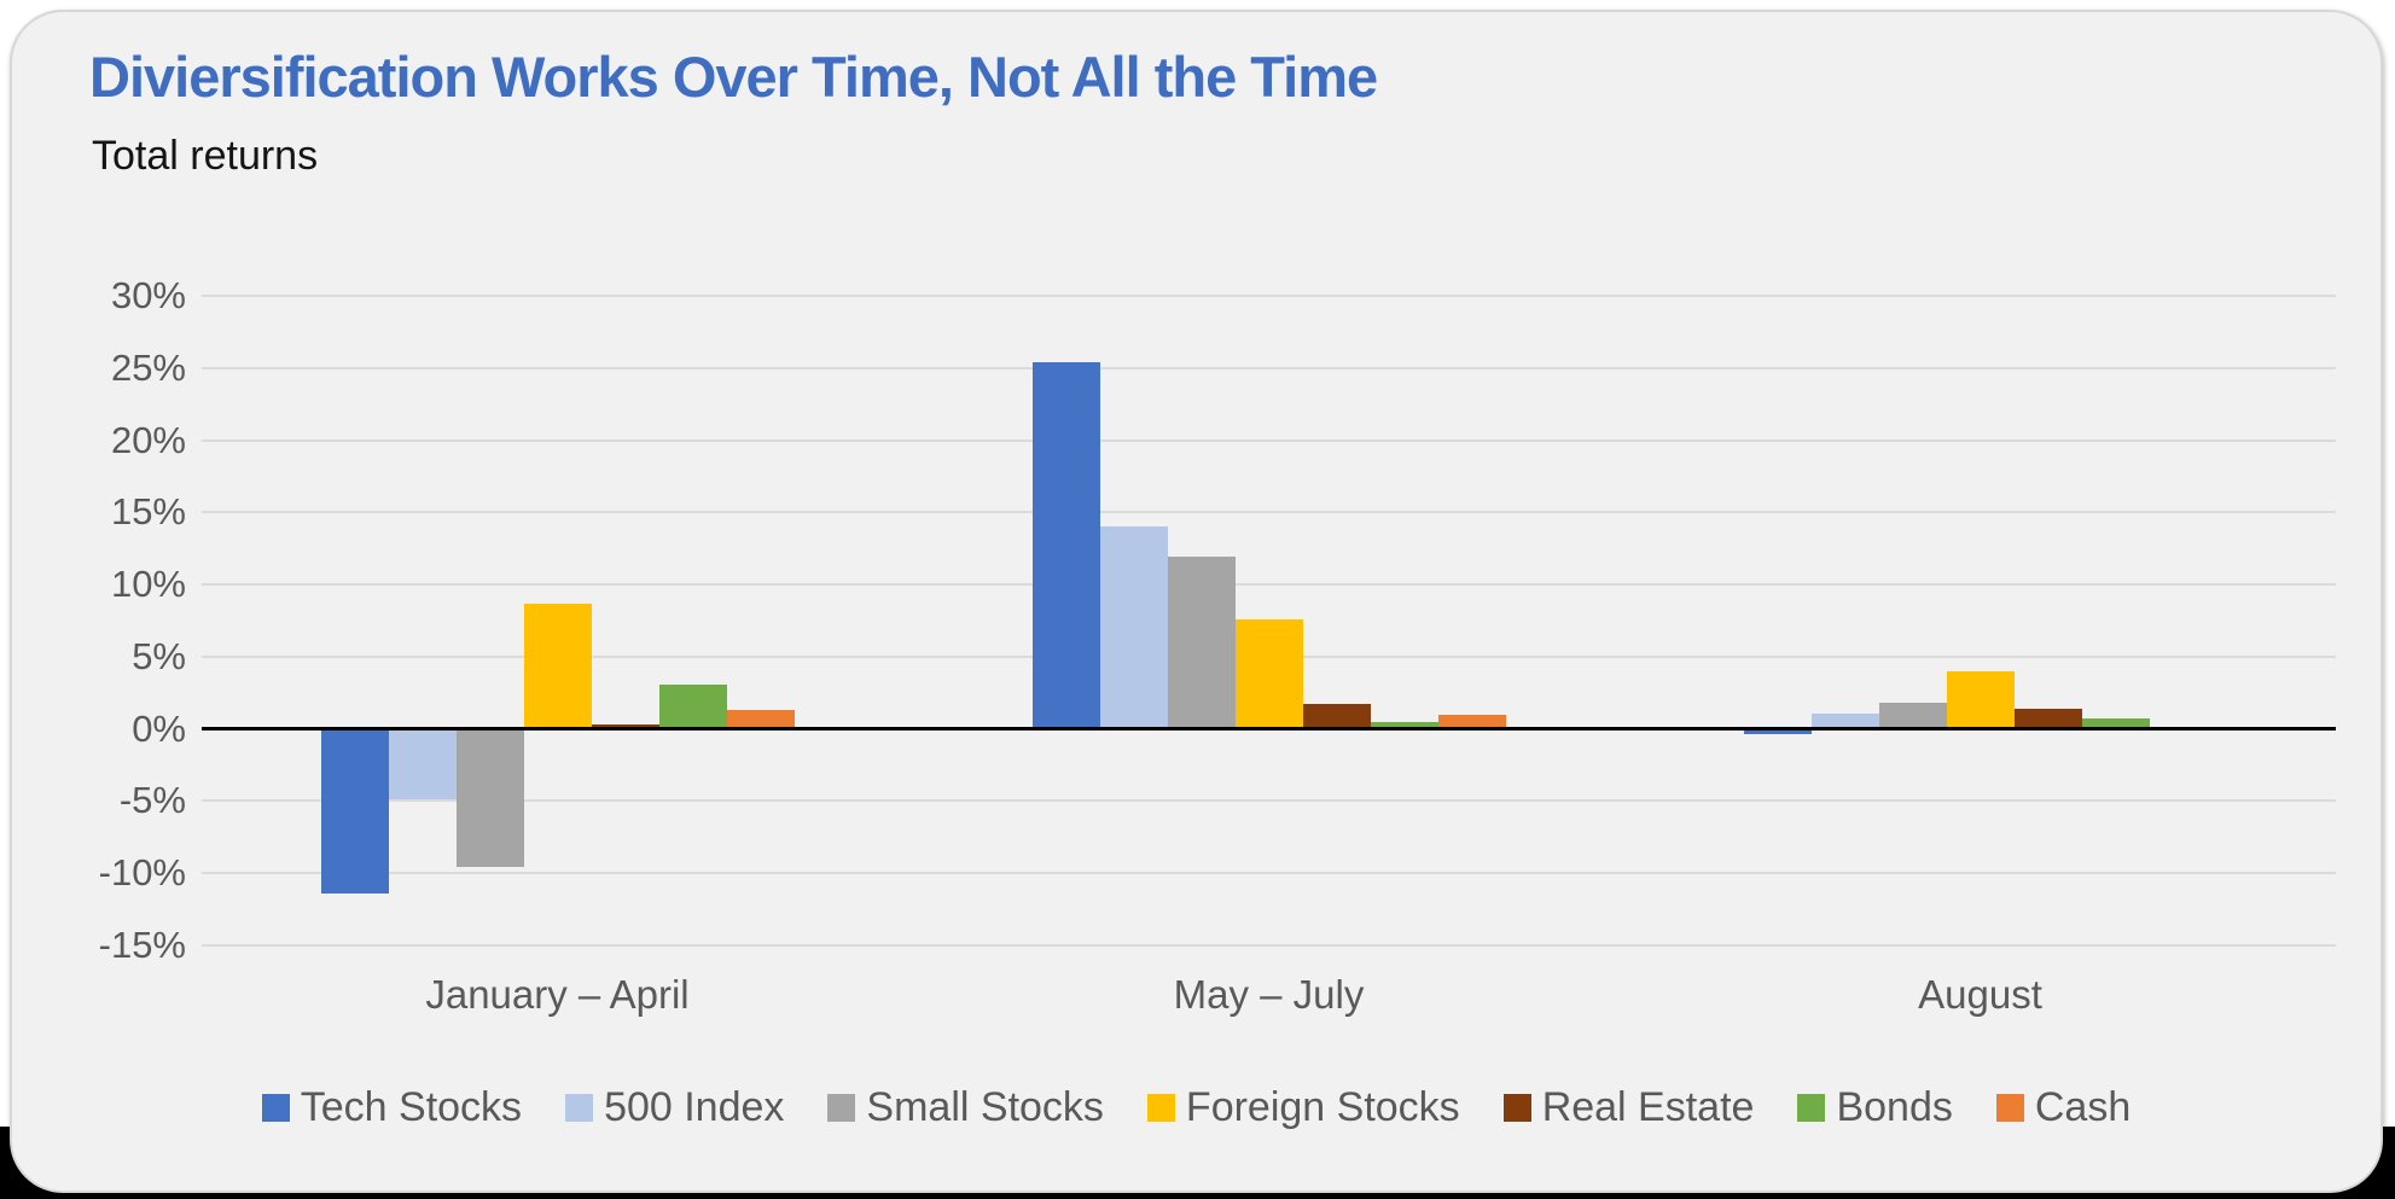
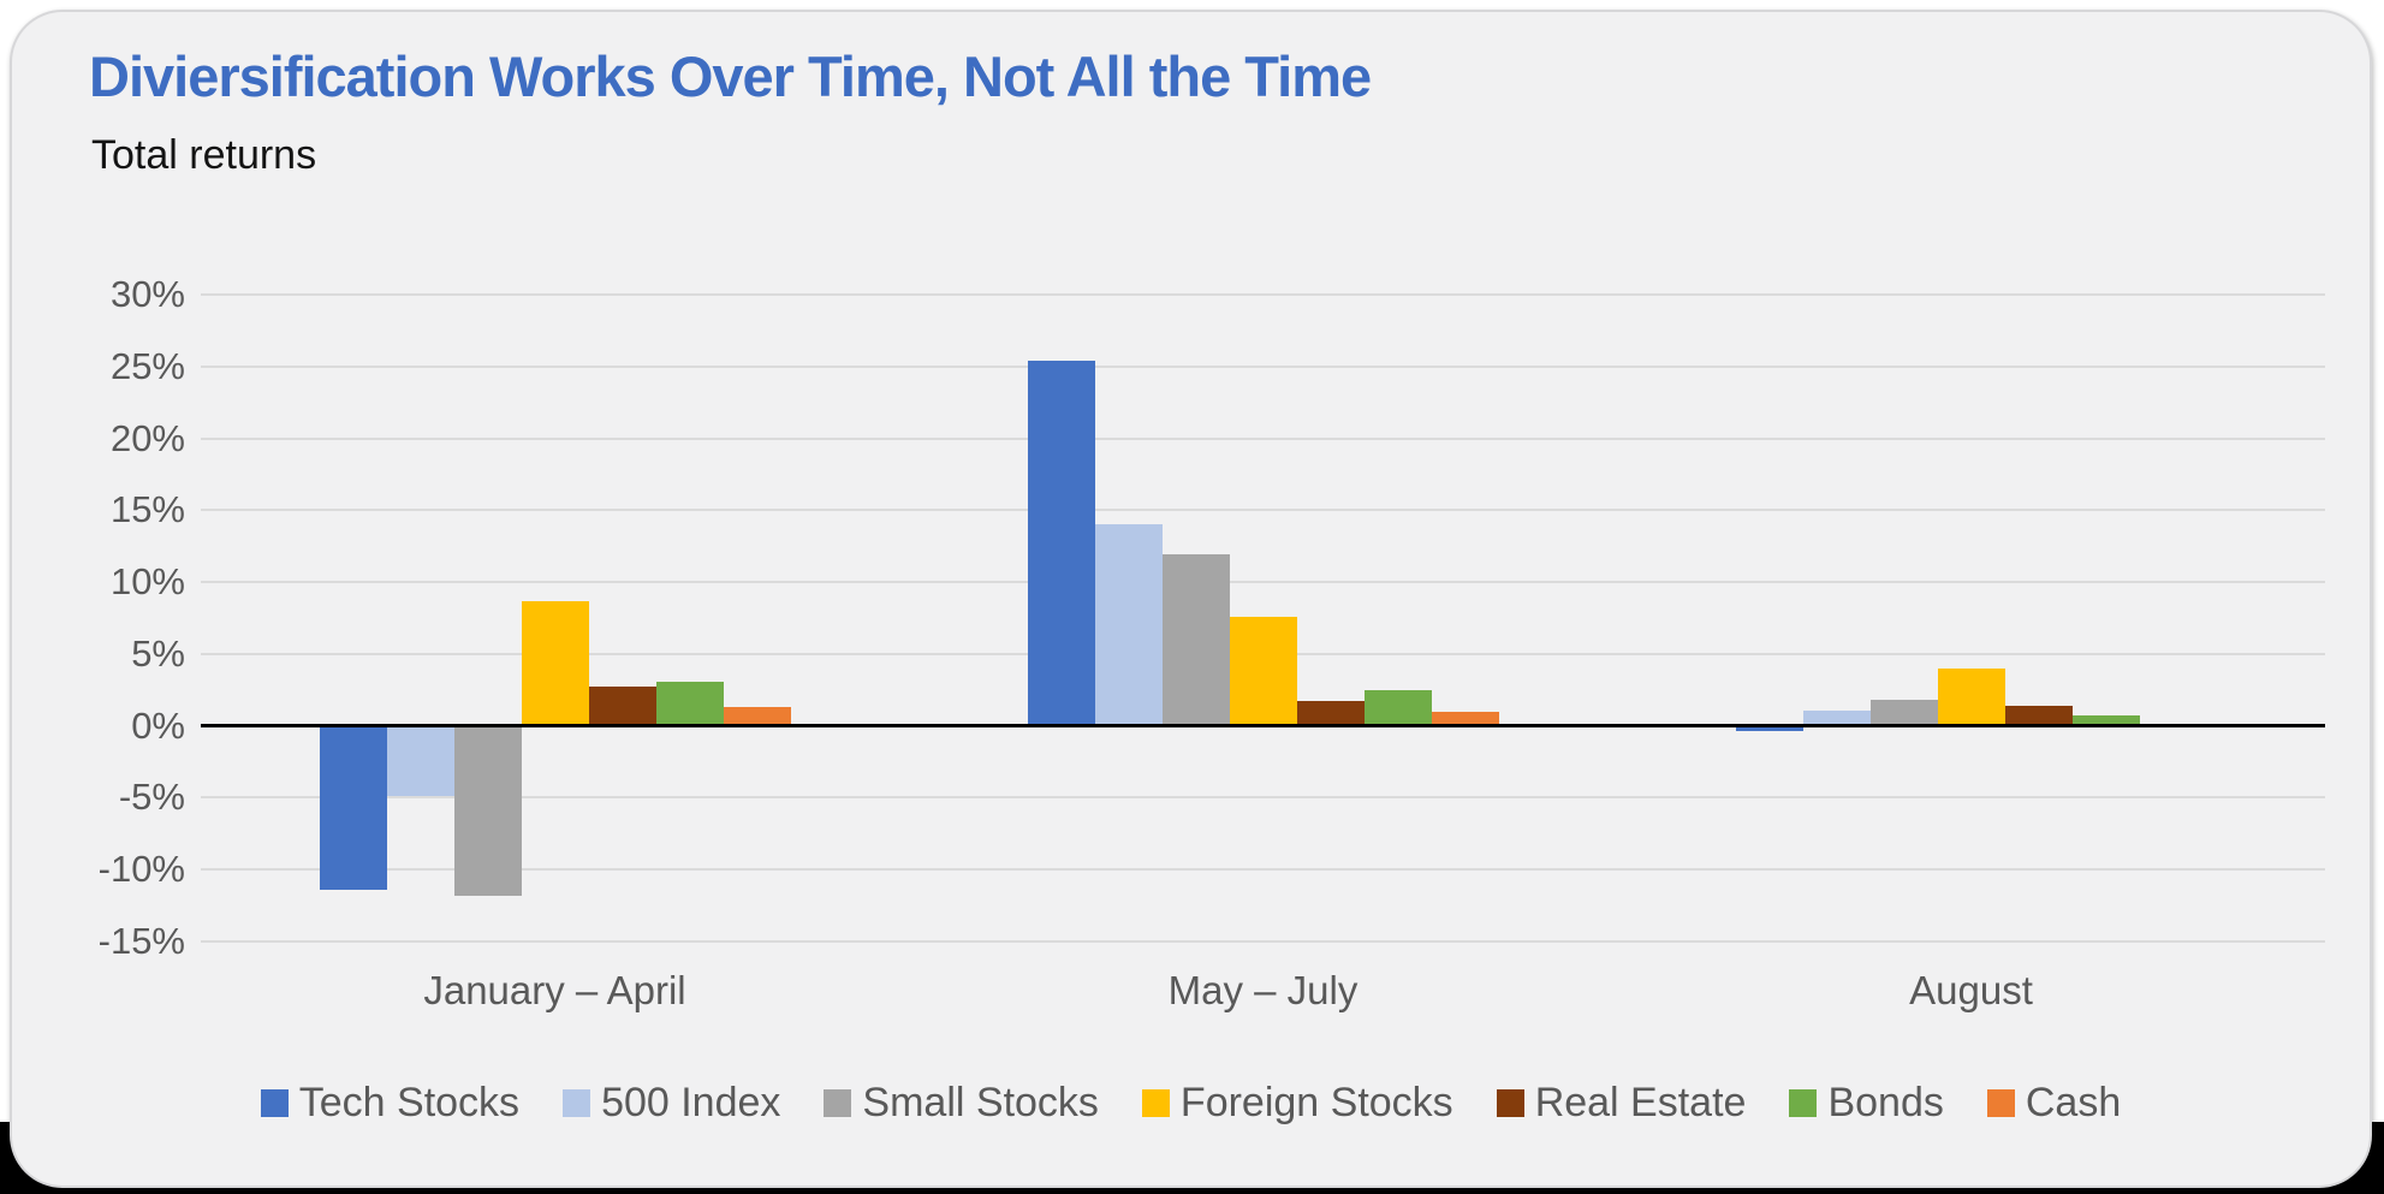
Small Stocks/January – April: -9.6% -> -11.8%
Real Estate/January – April: 0.3% -> 2.7%
Bonds/May – July: 0.5% -> 2.5%
